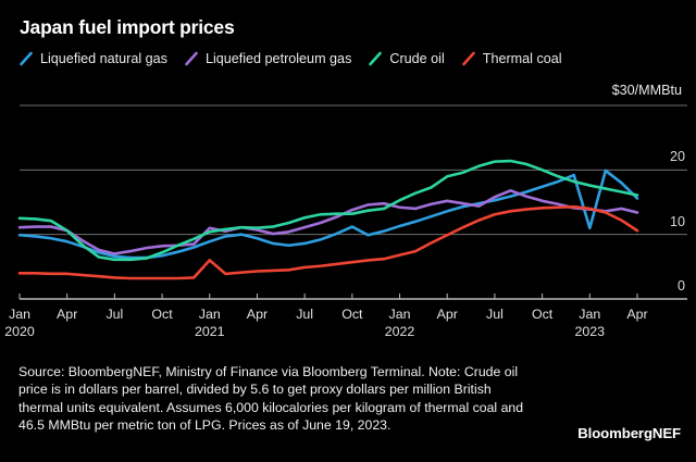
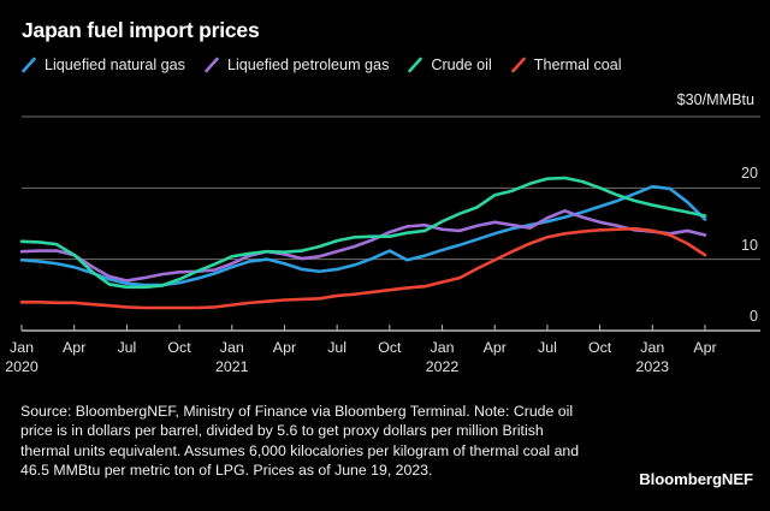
Liquefied petroleum gas/Jan 2021: 11 -> 9
Thermal coal/Jan 2021: 6 -> 4
Liquefied natural gas/Jan 2023: 11 -> 20
